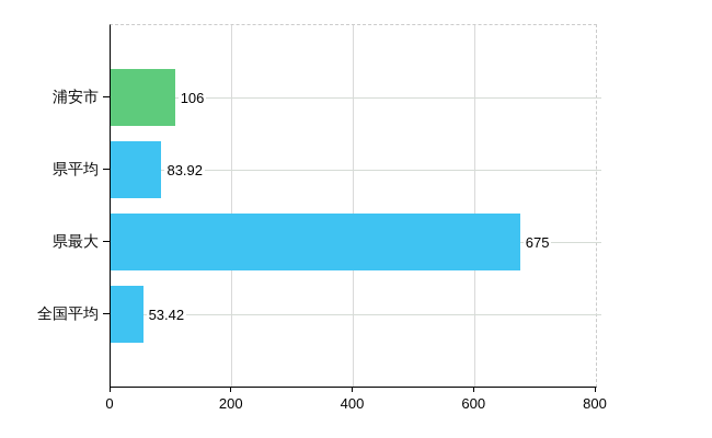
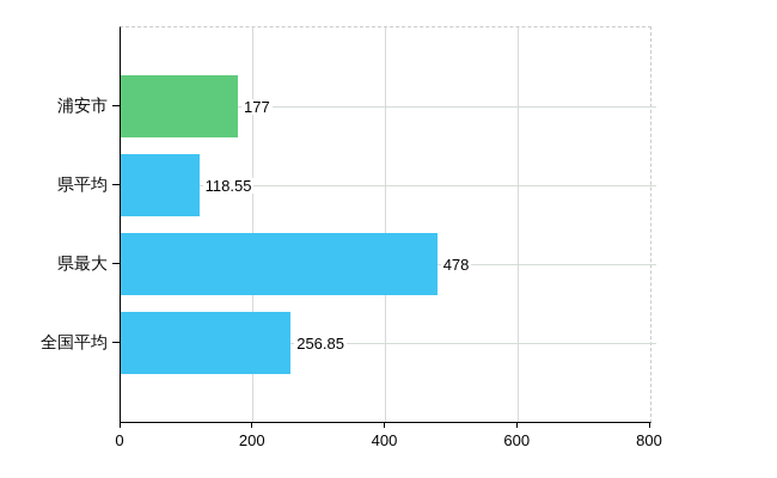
浦安市: 106 -> 177
県平均: 83.92 -> 118.55
県最大: 675 -> 478
全国平均: 53.42 -> 256.85
